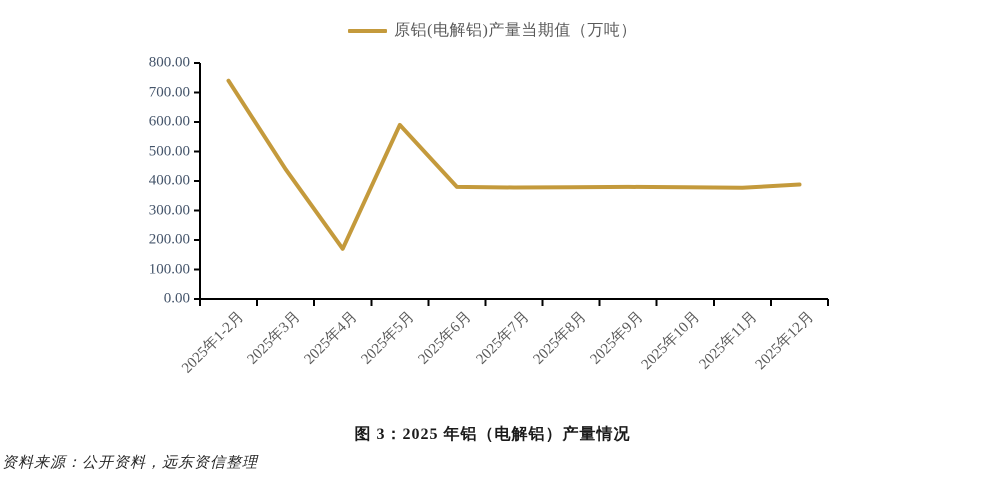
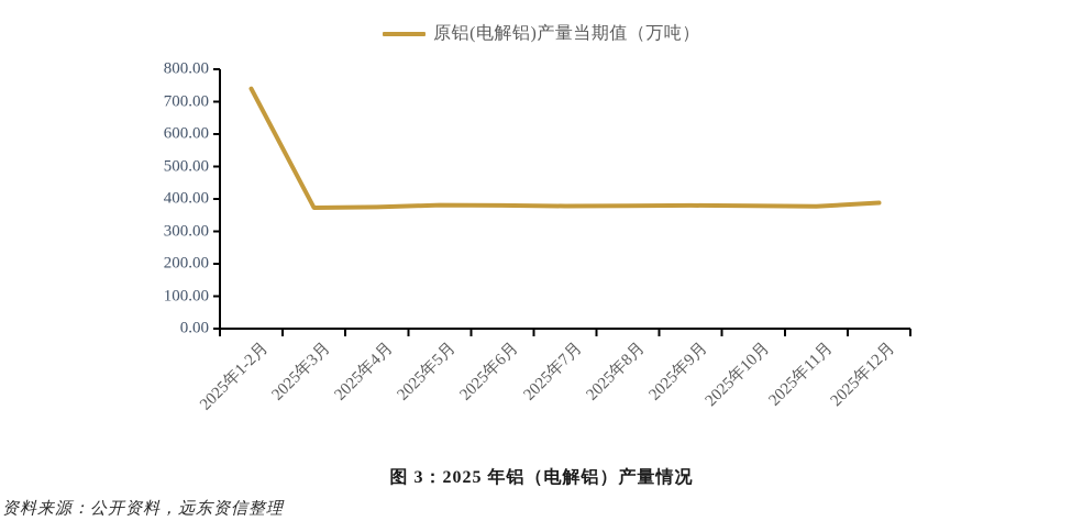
2025年3月: 440 -> 370
2025年4月: 170 -> 380
2025年5月: 590 -> 380
